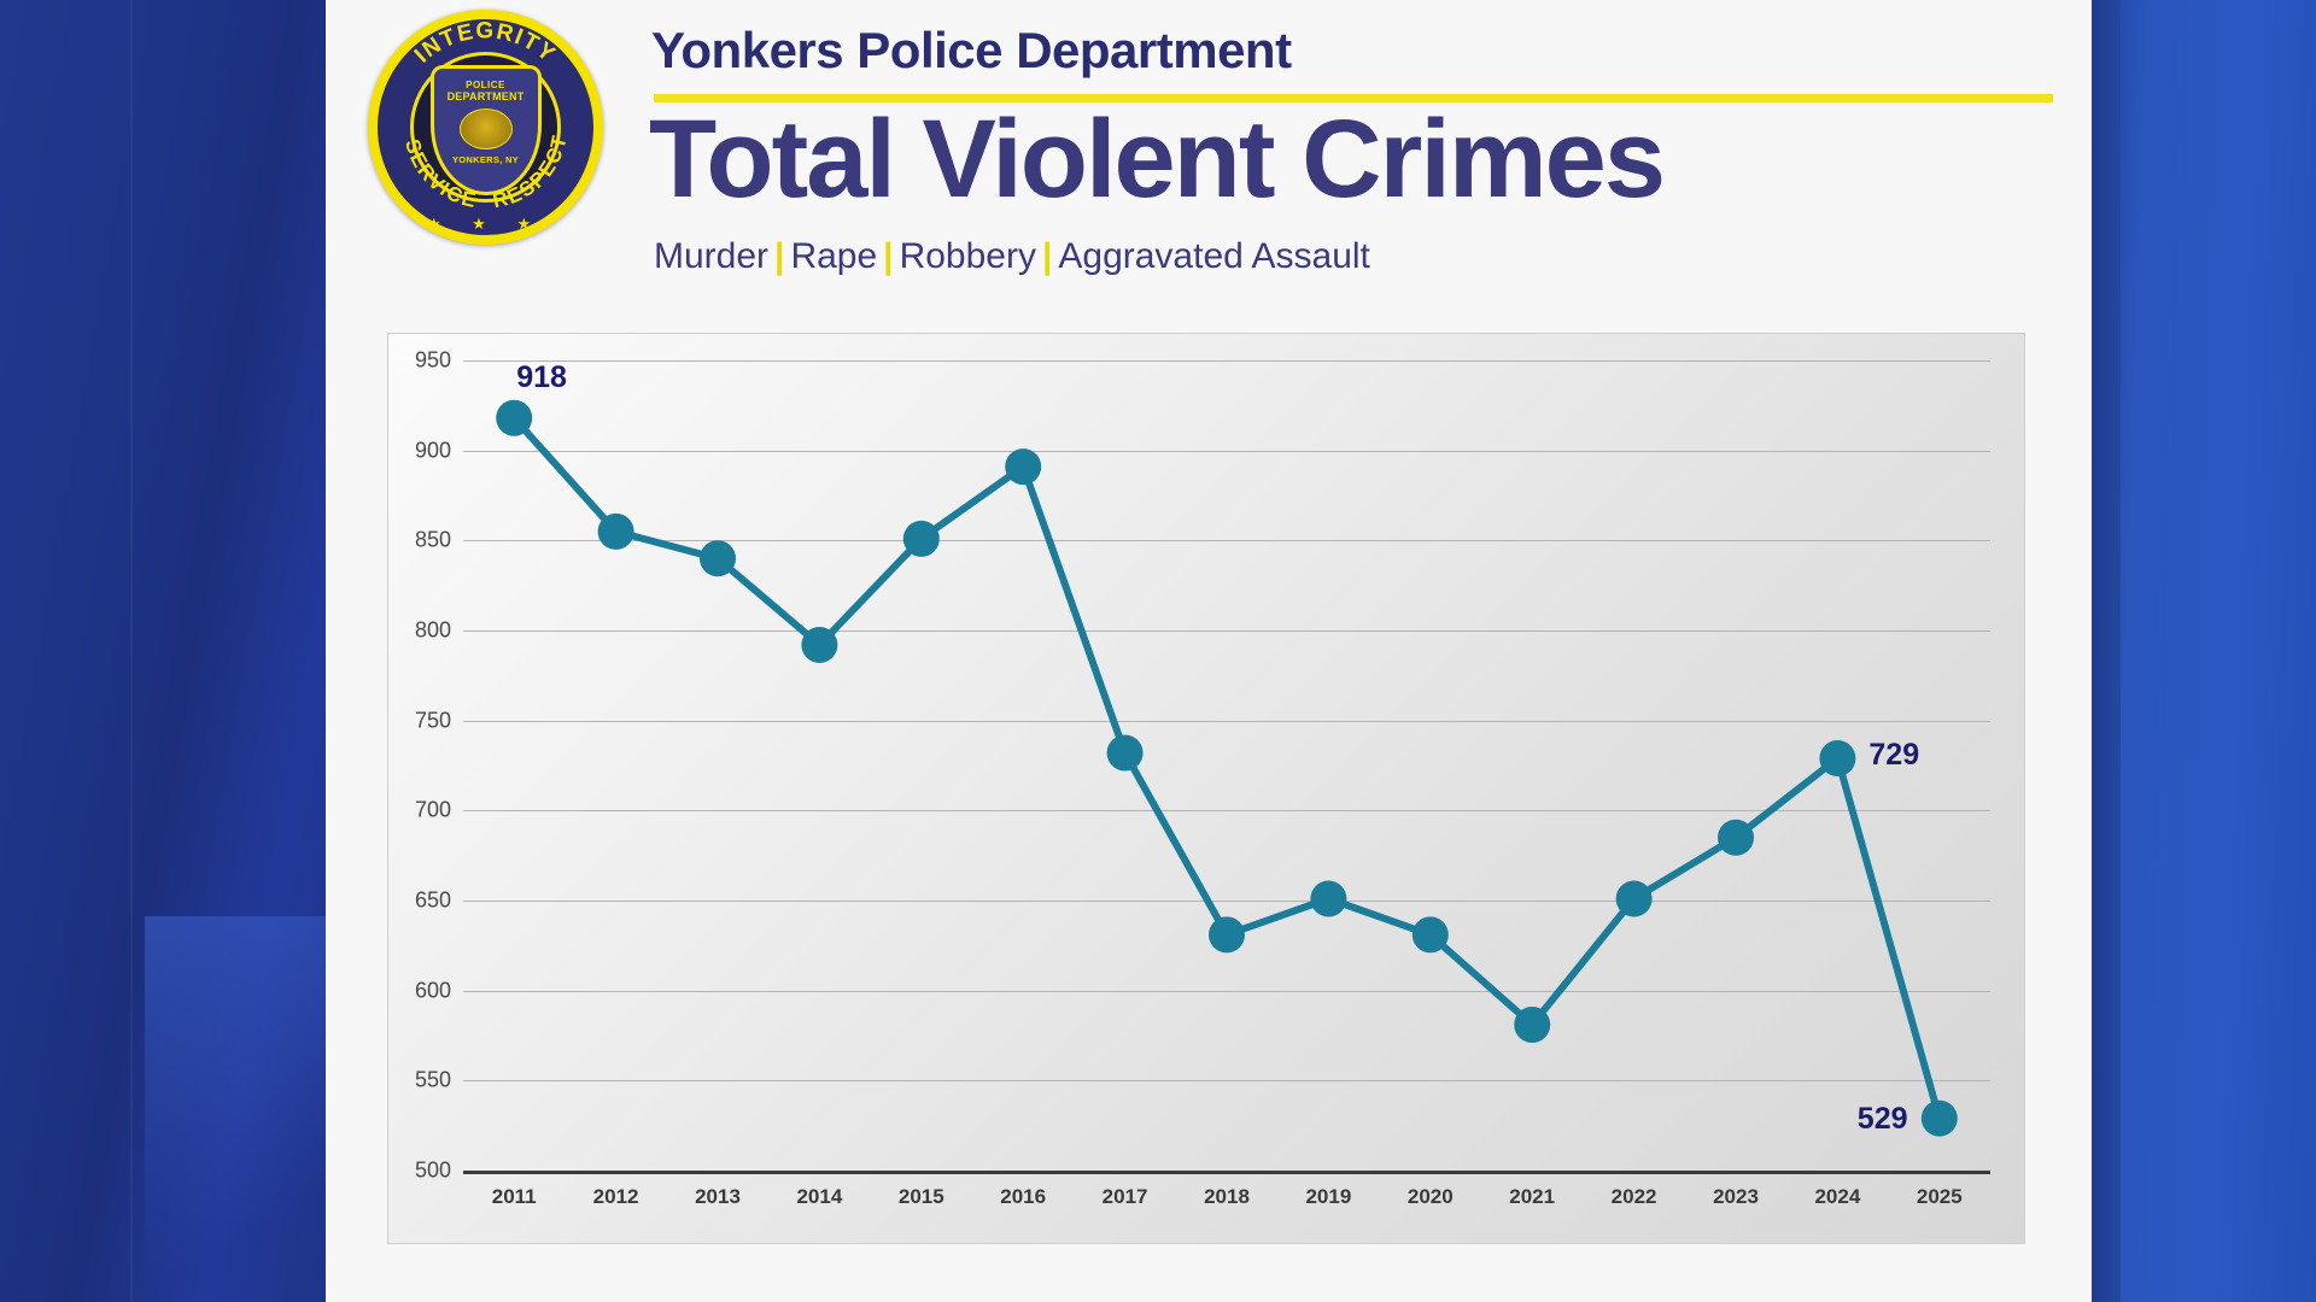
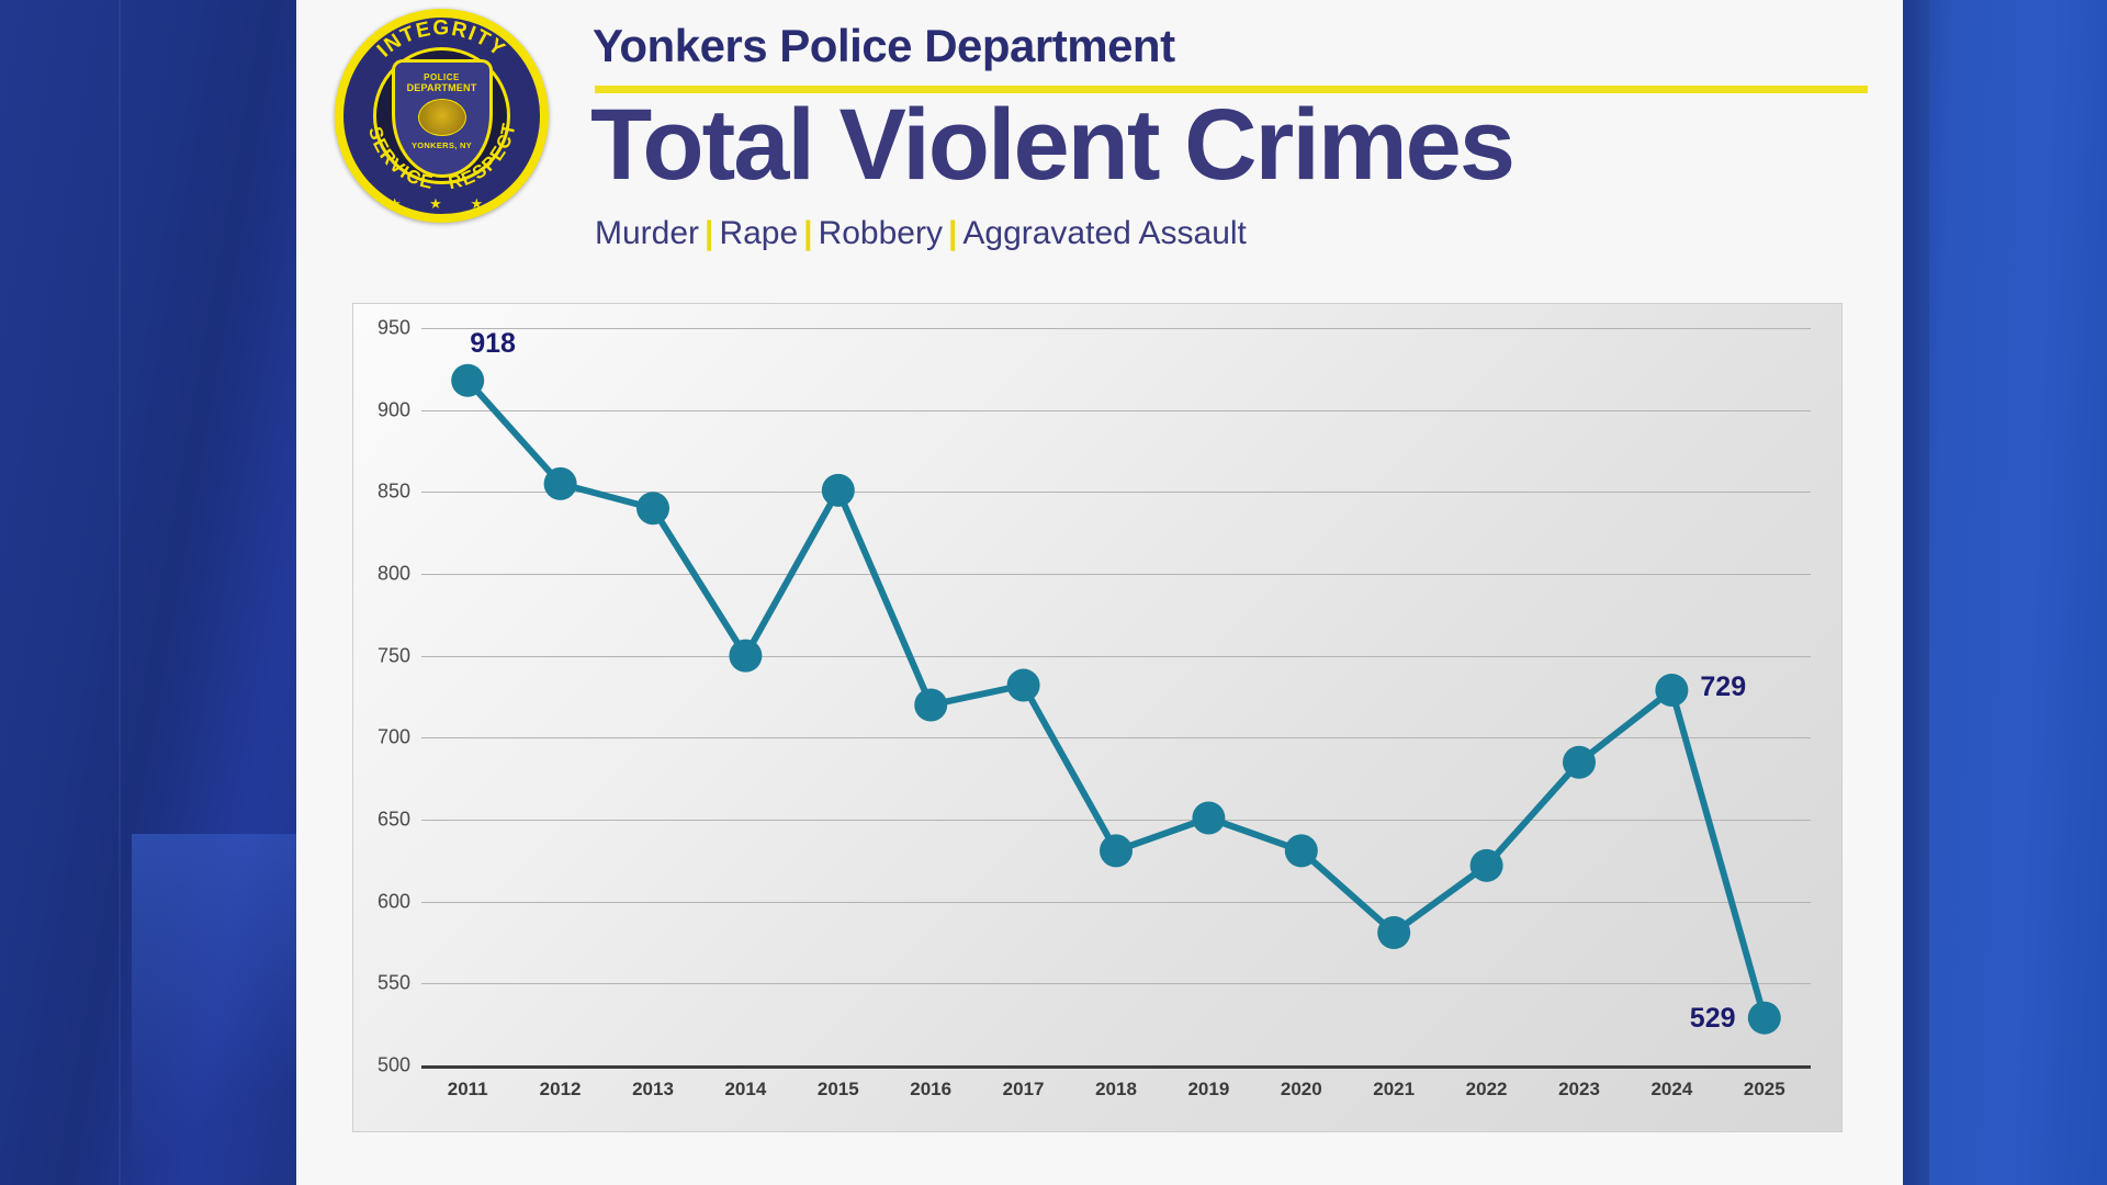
2014: 792 -> 750
2016: 891 -> 720
2022: 651 -> 622
